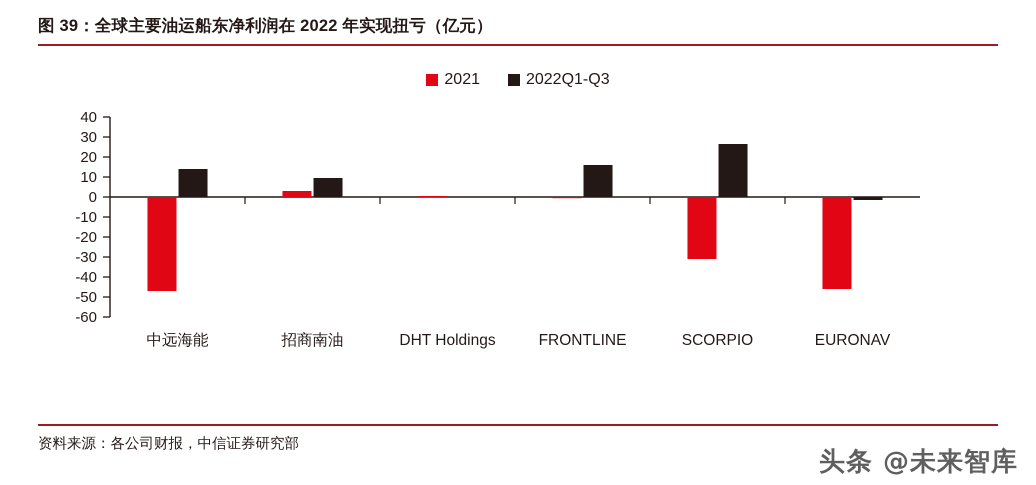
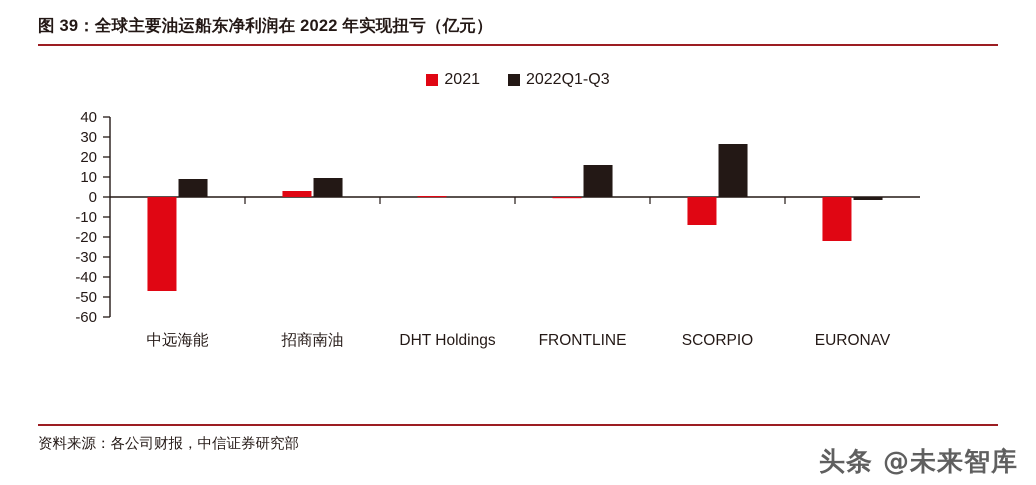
2022Q1-Q3/中远海能: 14 -> 9
2021/SCORPIO: -31 -> -14
2021/EURONAV: -46 -> -22
